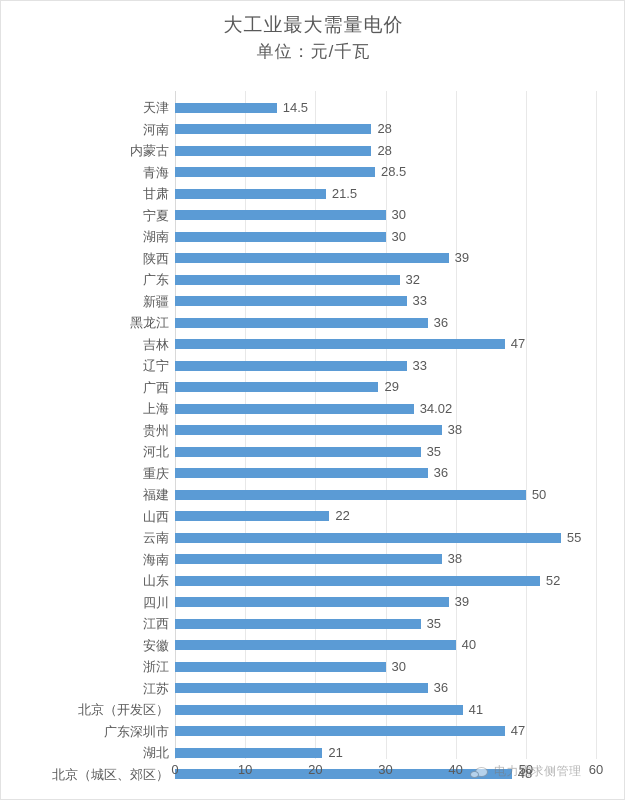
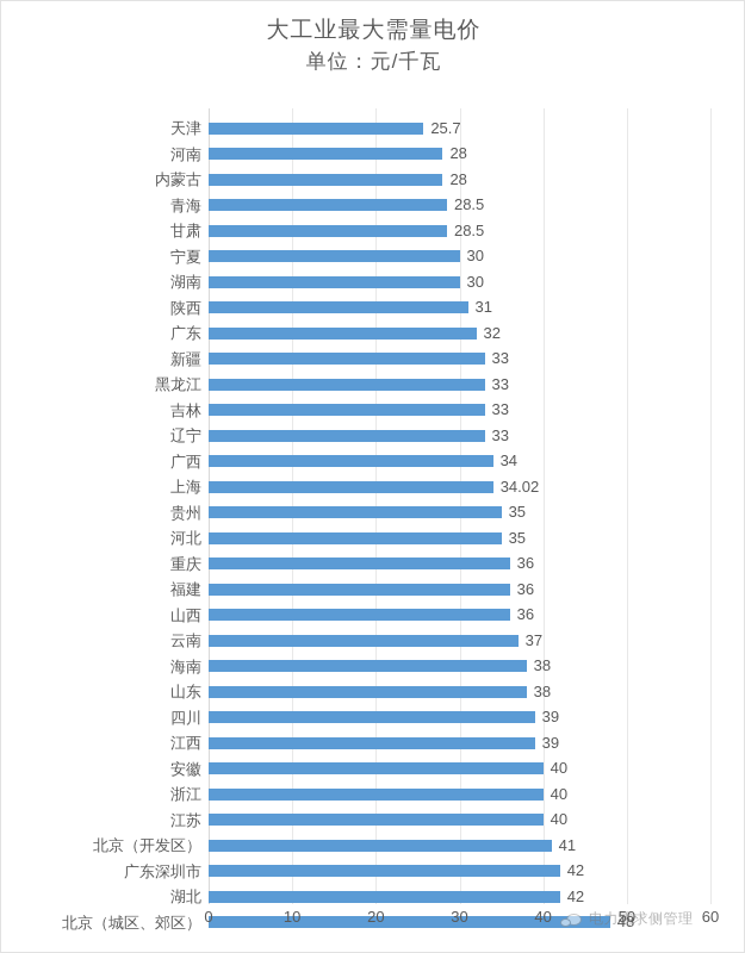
天津: 14.5 -> 25.7
甘肃: 21.5 -> 28.5
陕西: 39 -> 31
黑龙江: 36 -> 33
吉林: 47 -> 33
广西: 29 -> 34
贵州: 38 -> 35
福建: 50 -> 36
山西: 22 -> 36
云南: 55 -> 37
山东: 52 -> 38
江西: 35 -> 39
浙江: 30 -> 40
江苏: 36 -> 40
广东深圳市: 47 -> 42
湖北: 21 -> 42
